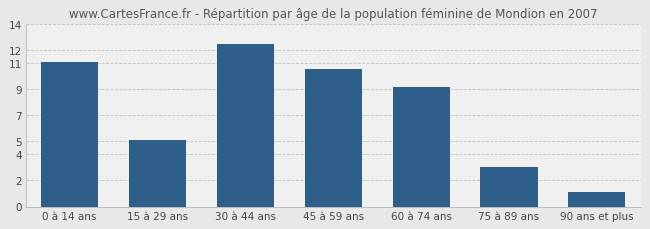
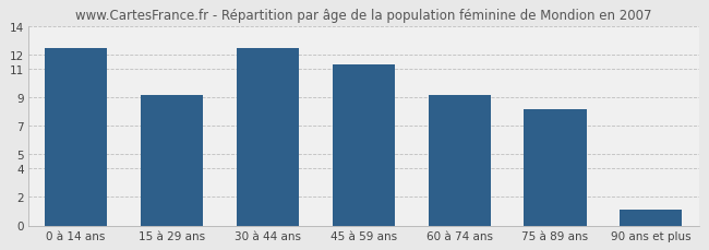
0 à 14 ans: 11.1 -> 12.5
15 à 29 ans: 5.1 -> 9.2
45 à 59 ans: 10.6 -> 11.3
75 à 89 ans: 3.0 -> 8.2
